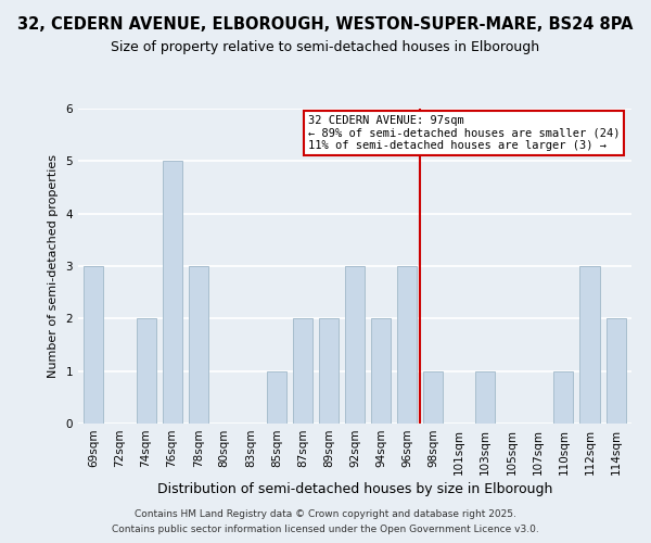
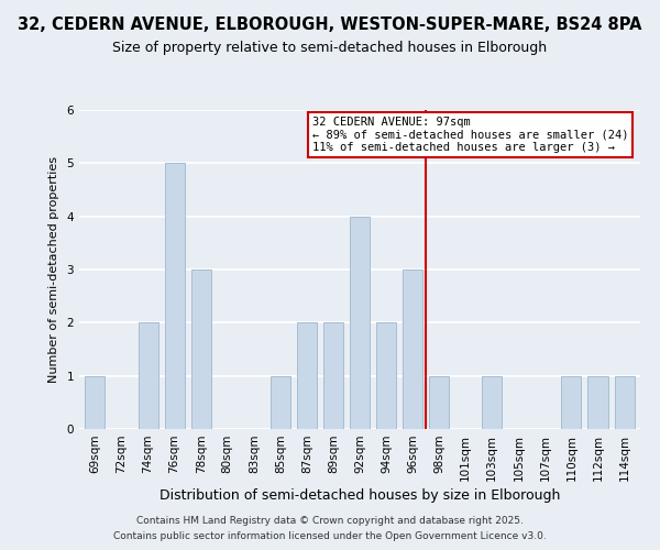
69sqm: 3 -> 1
92sqm: 3 -> 4
112sqm: 3 -> 1
114sqm: 2 -> 1
